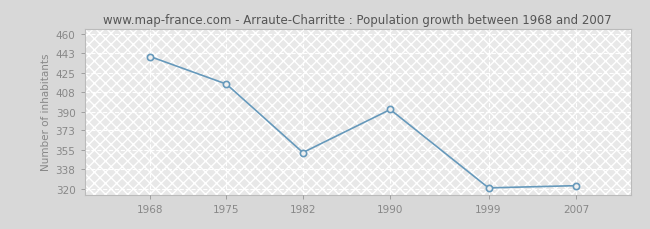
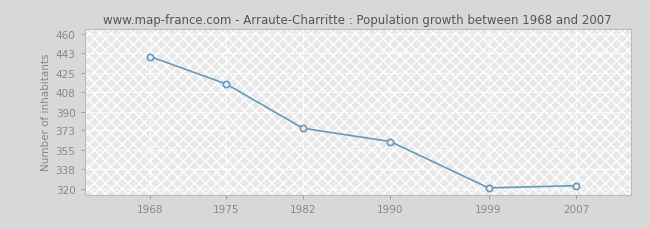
1982: 353 -> 375
1990: 392 -> 363
